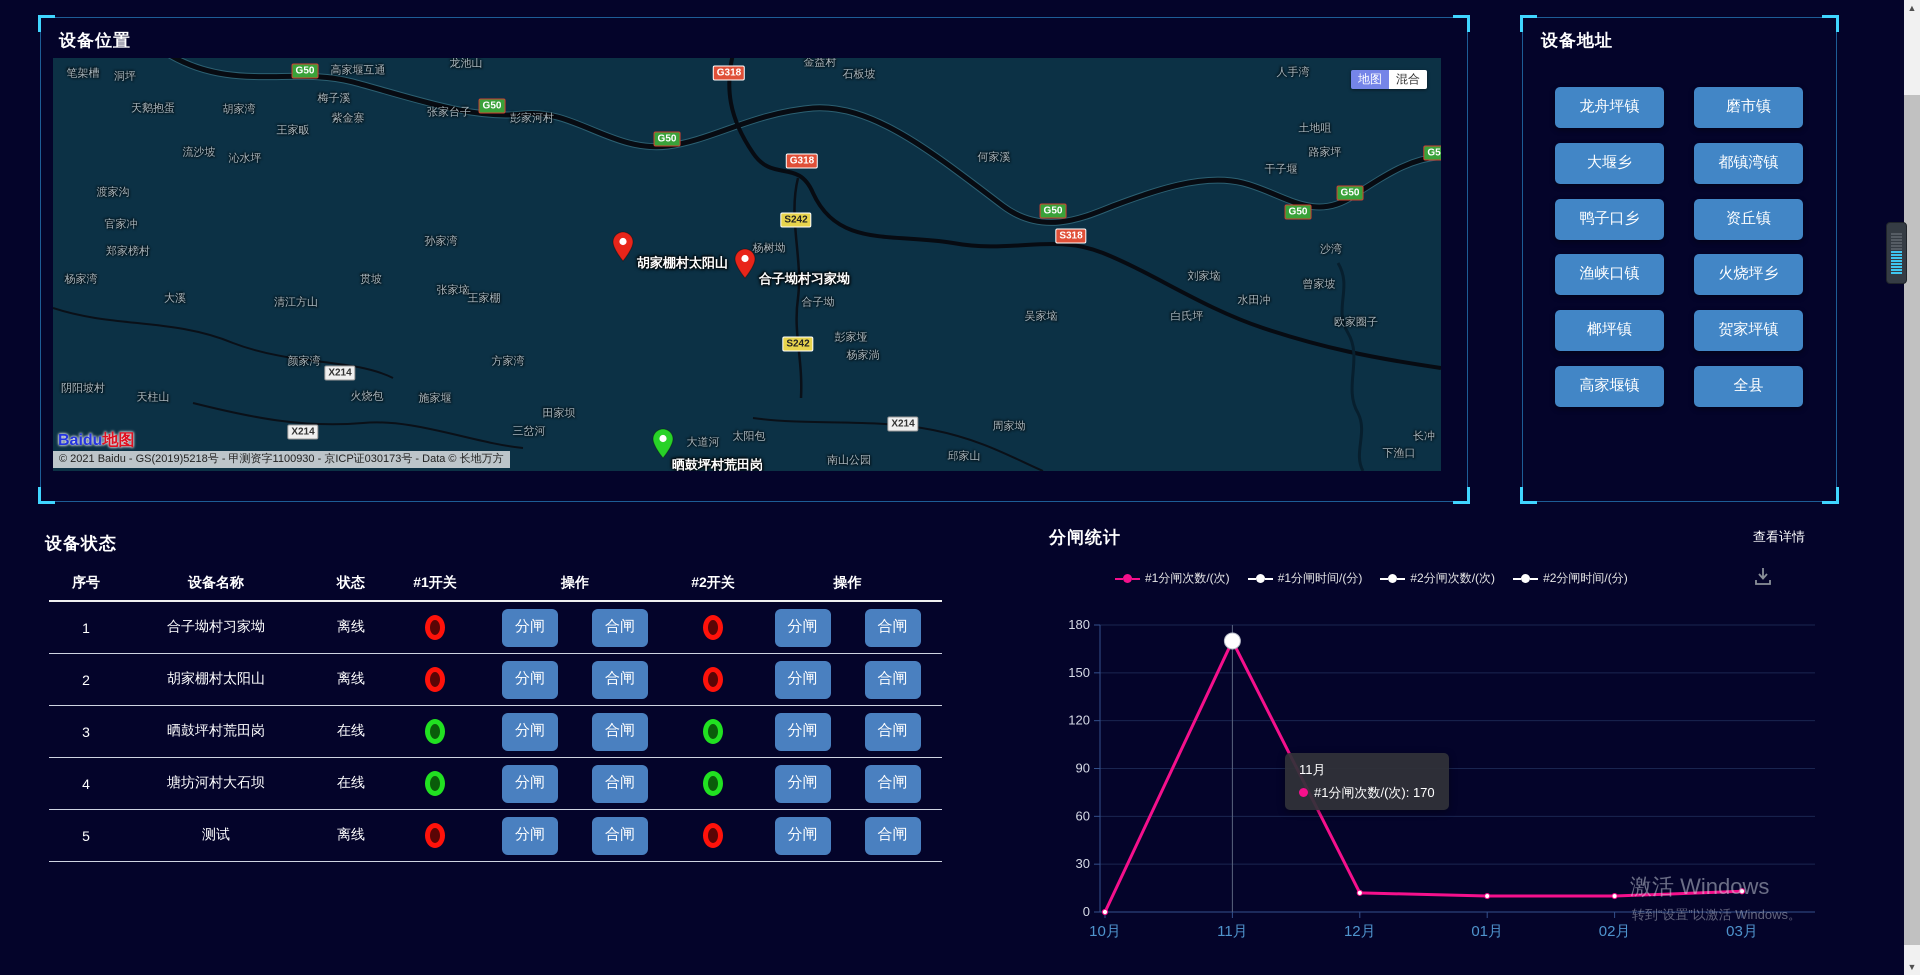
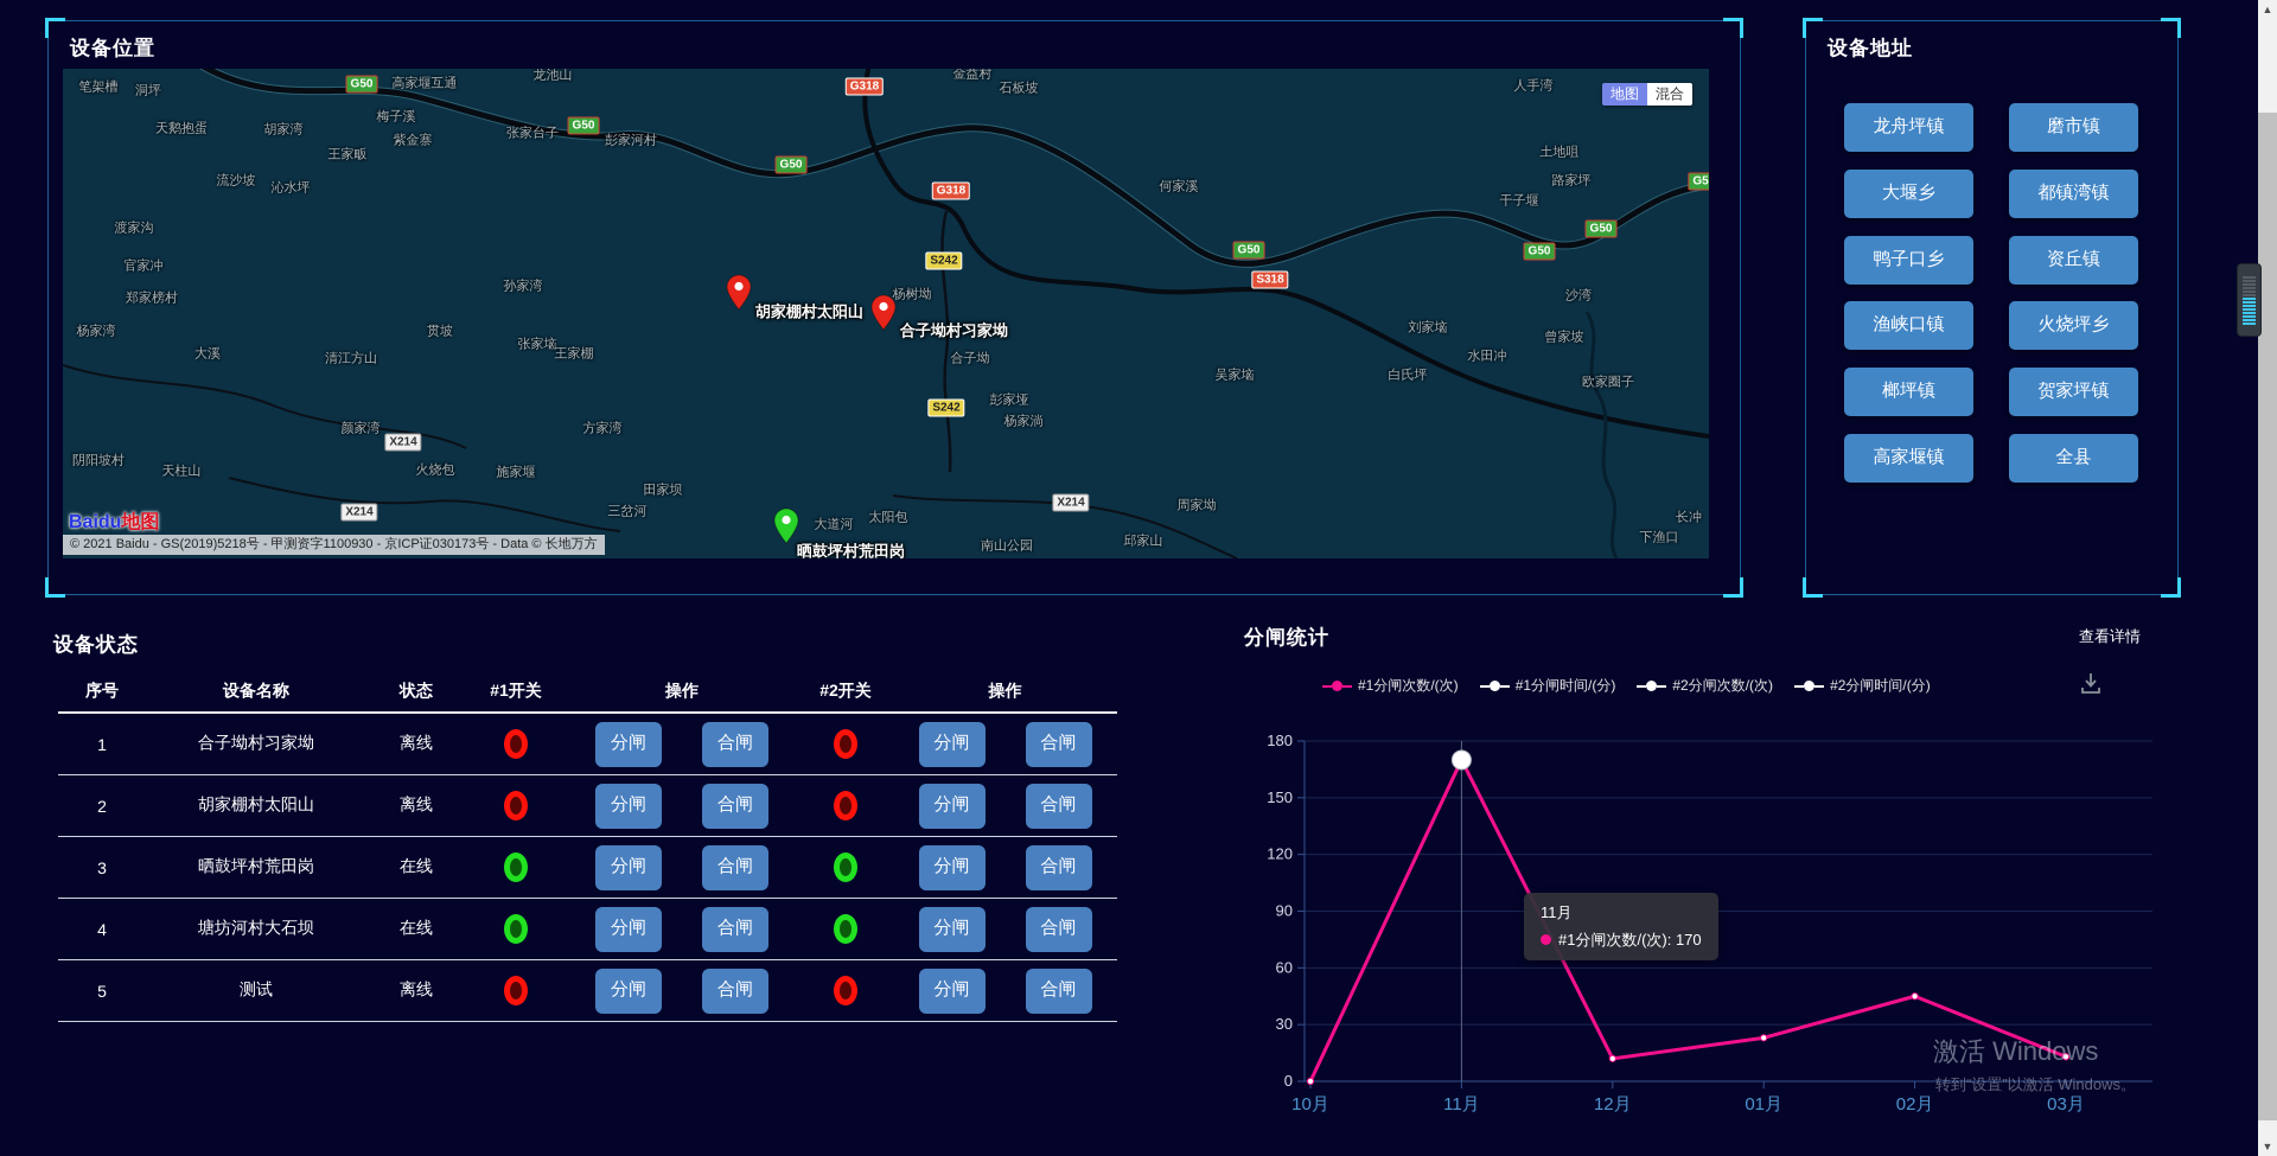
01月: 10 -> 23
02月: 10 -> 45
